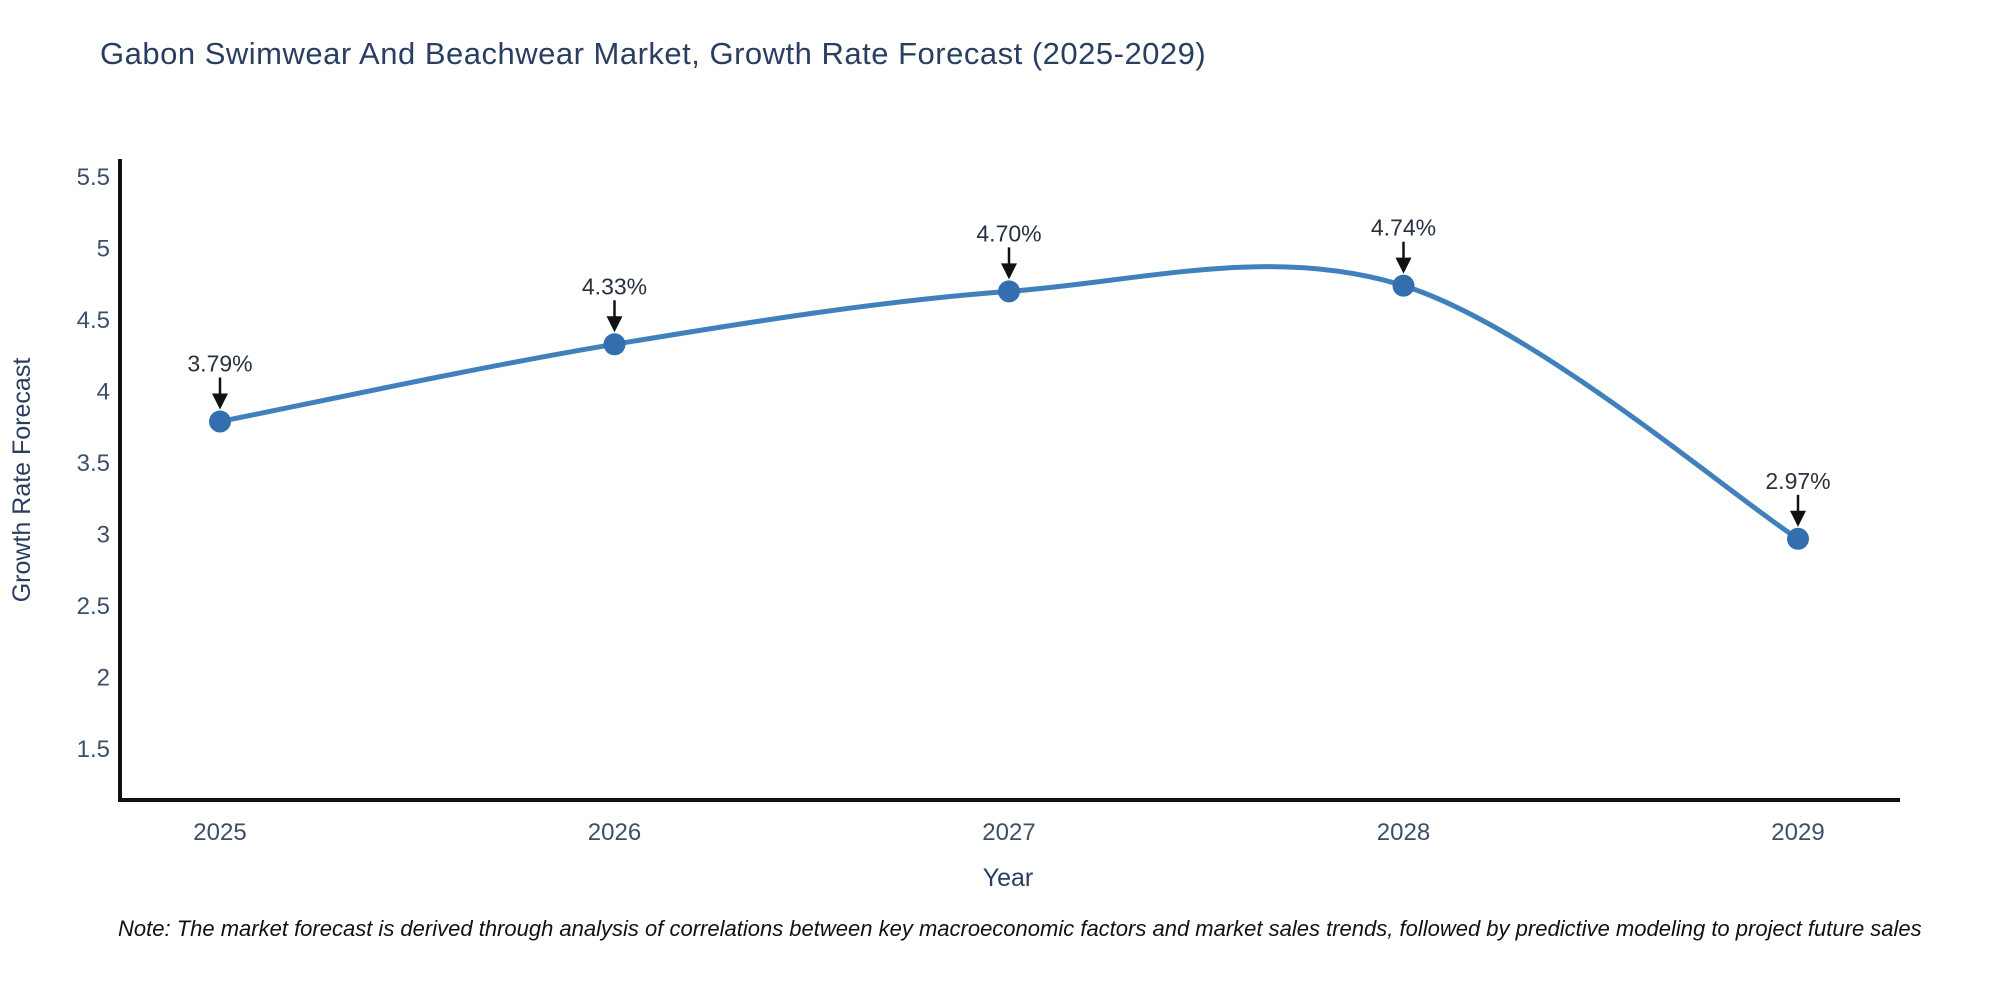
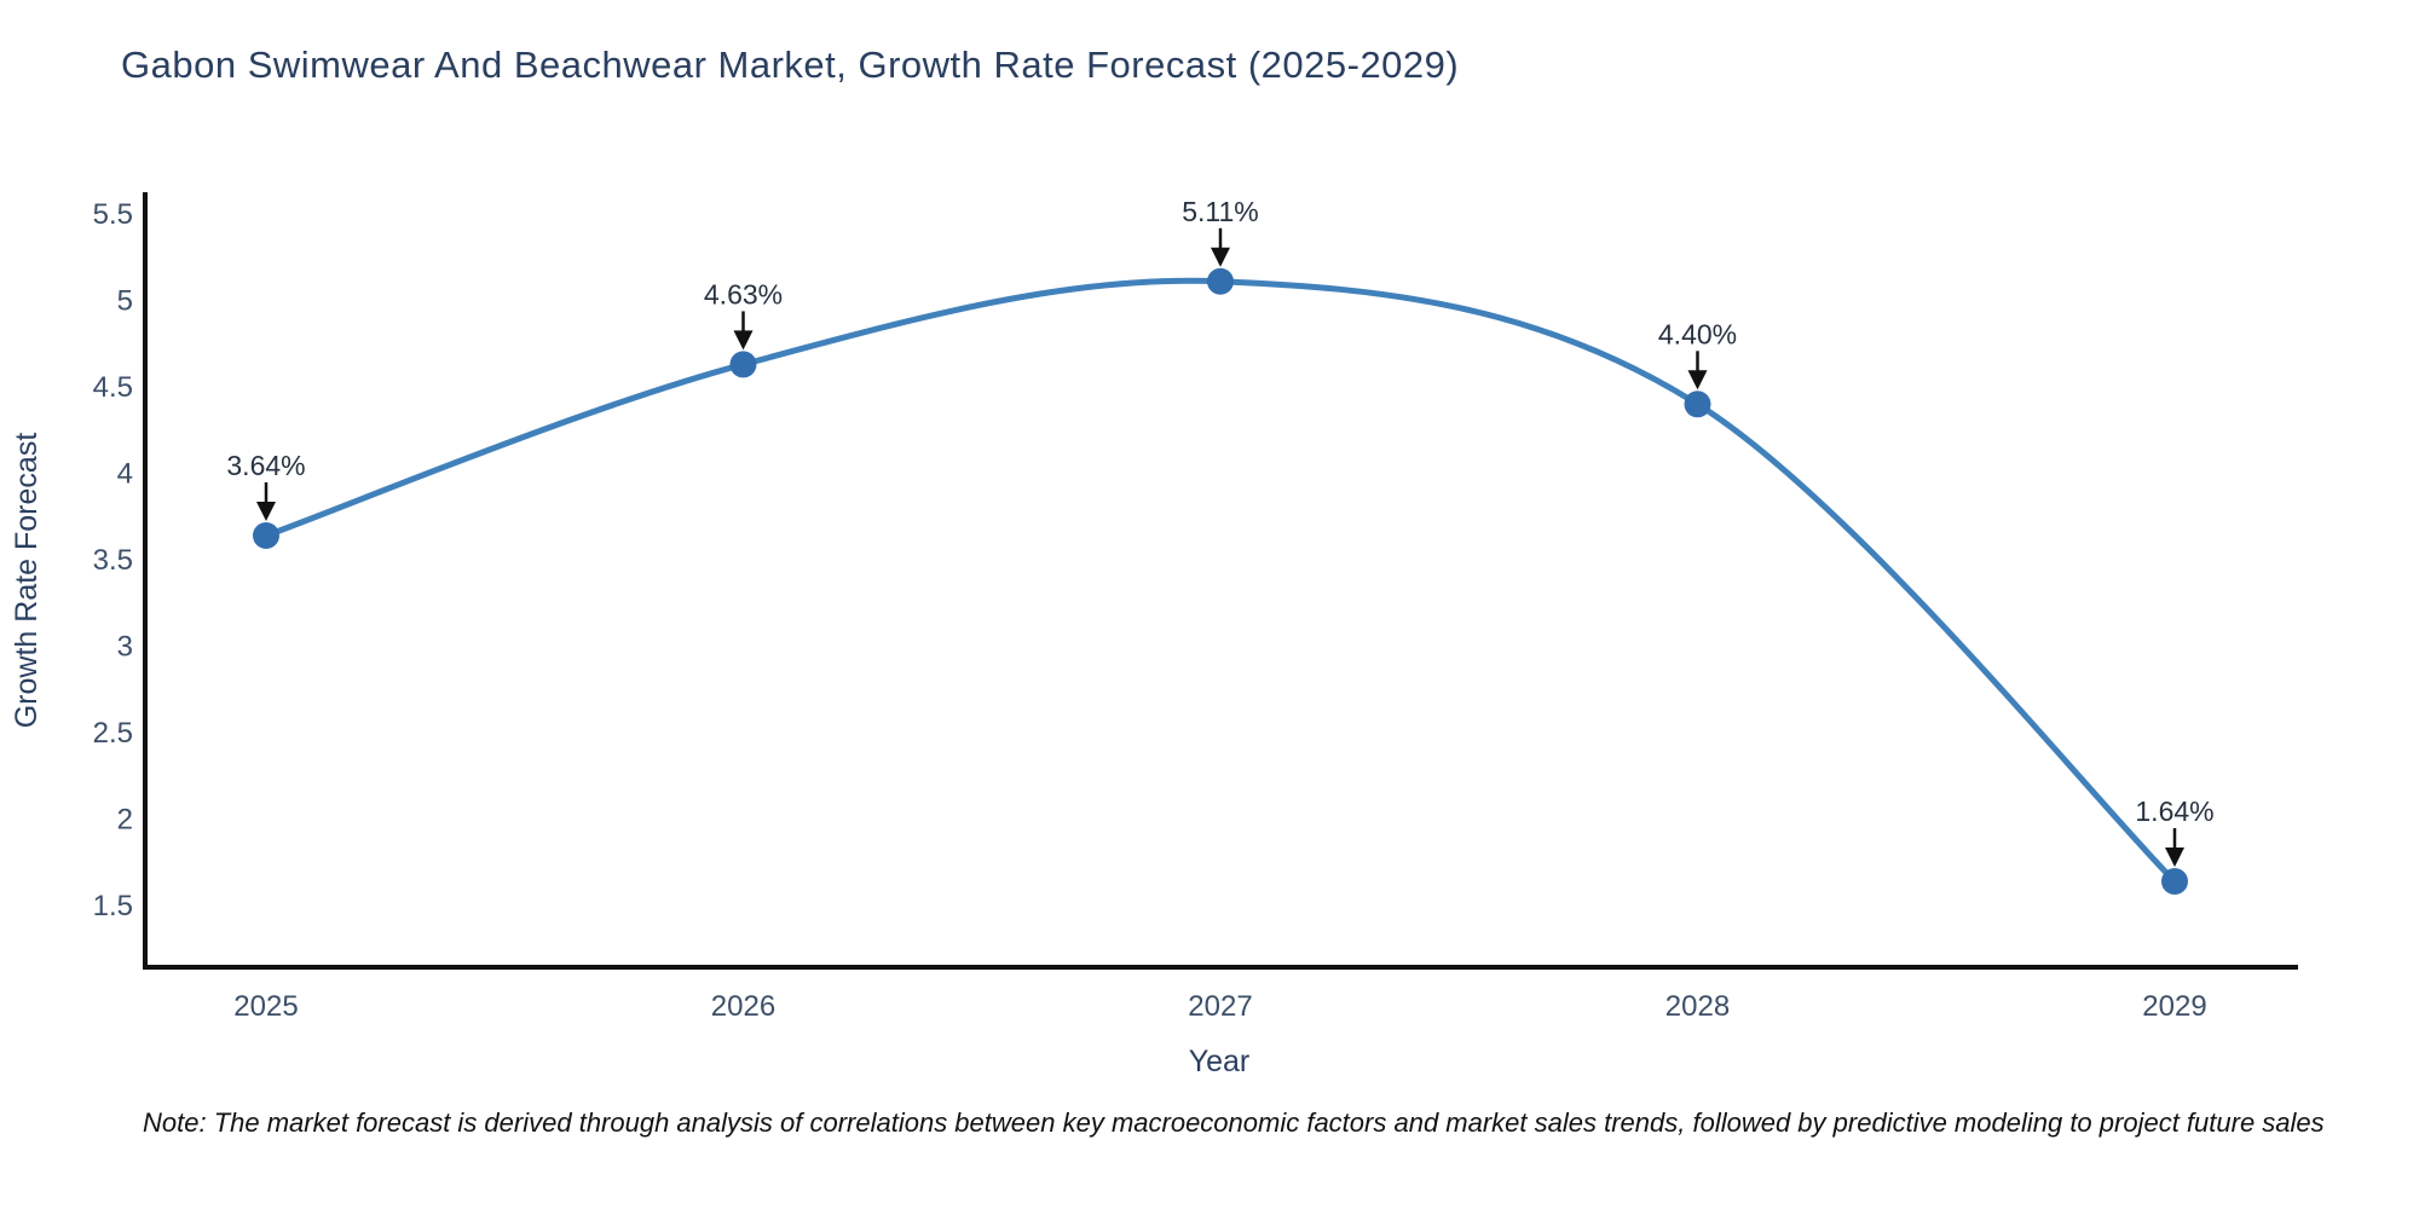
2025: 3.79% -> 3.64%
2026: 4.33% -> 4.63%
2027: 4.70% -> 5.11%
2028: 4.74% -> 4.40%
2029: 2.97% -> 1.64%
